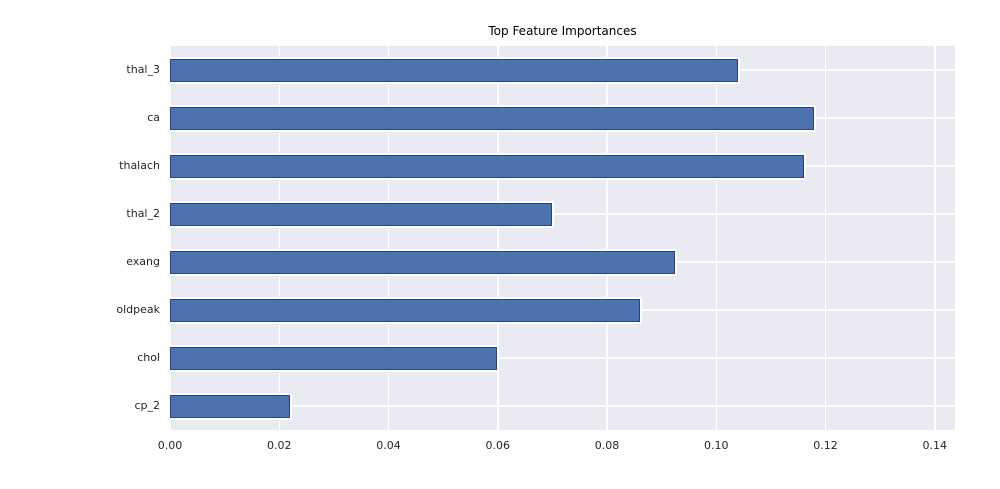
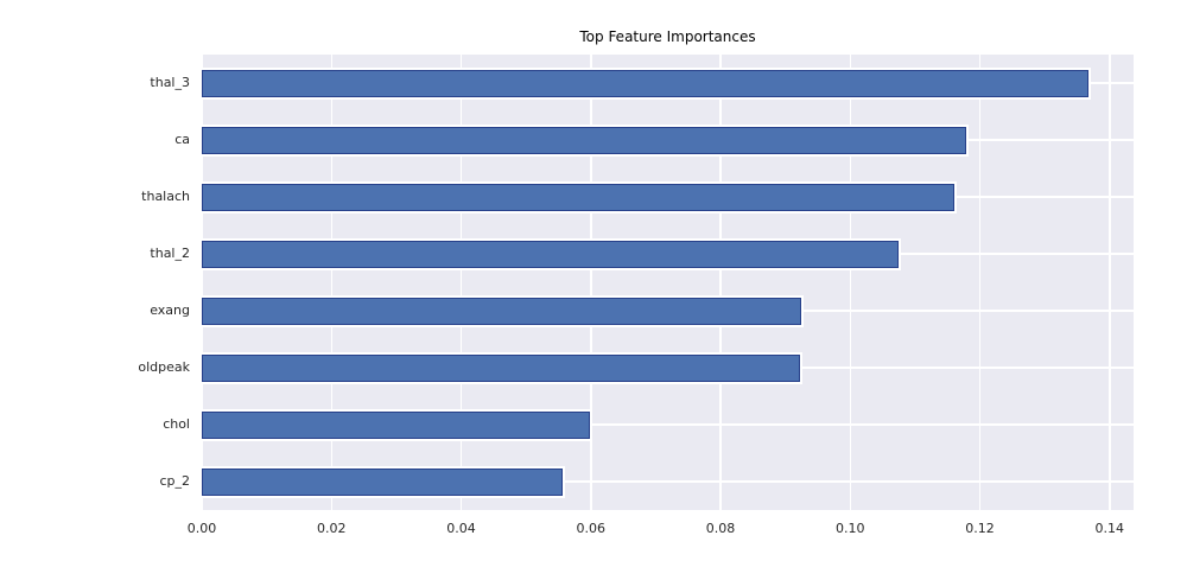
thal_3: 0.104 -> 0.137
thal_2: 0.070 -> 0.107
oldpeak: 0.086 -> 0.092
cp_2: 0.022 -> 0.056
